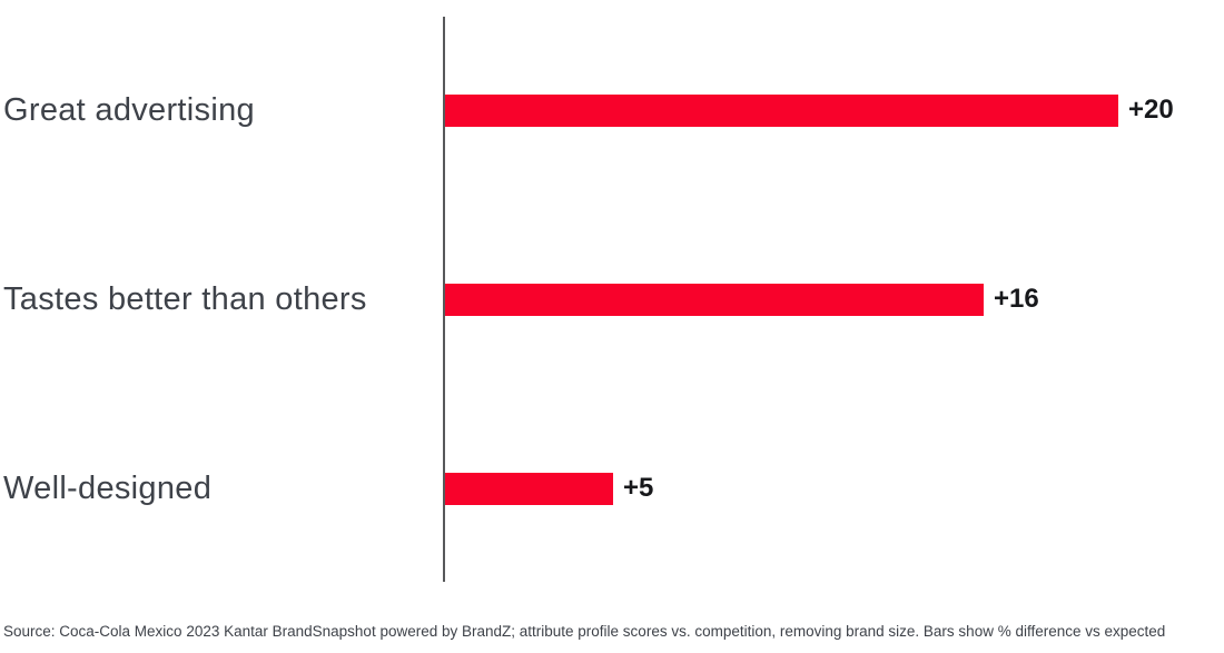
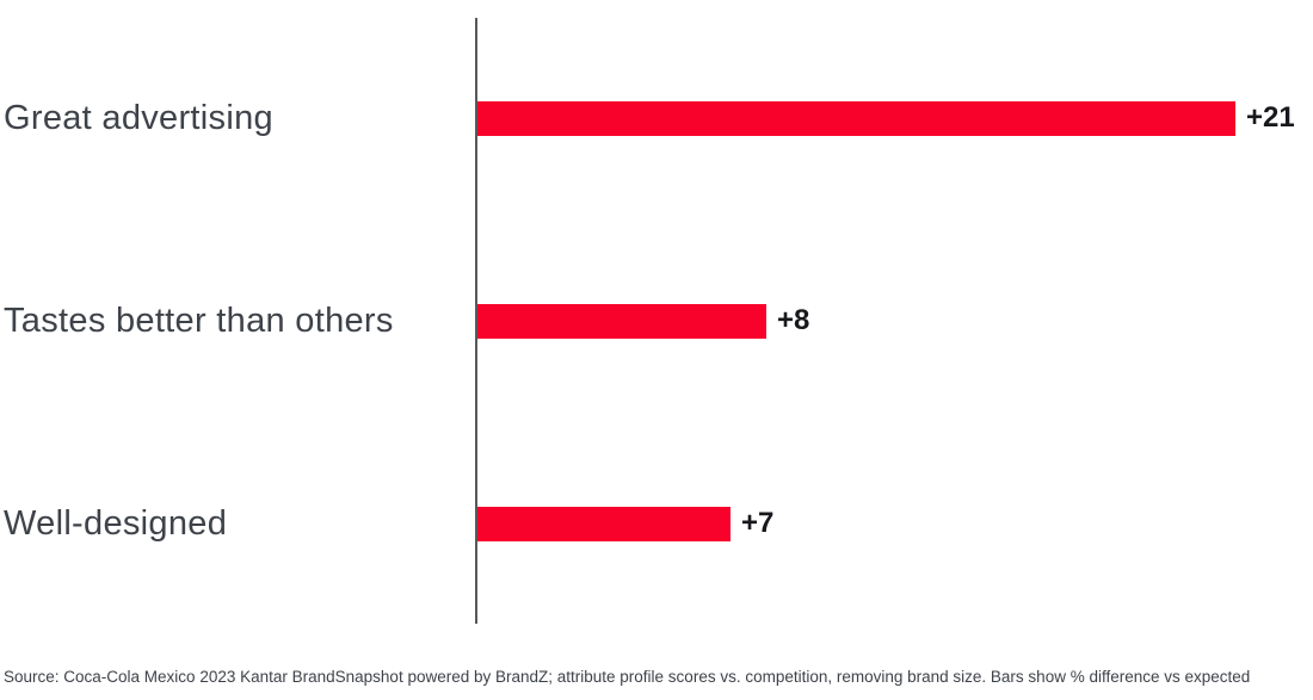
Great advertising: +20 -> +21
Tastes better than others: +16 -> +8
Well-designed: +5 -> +7
